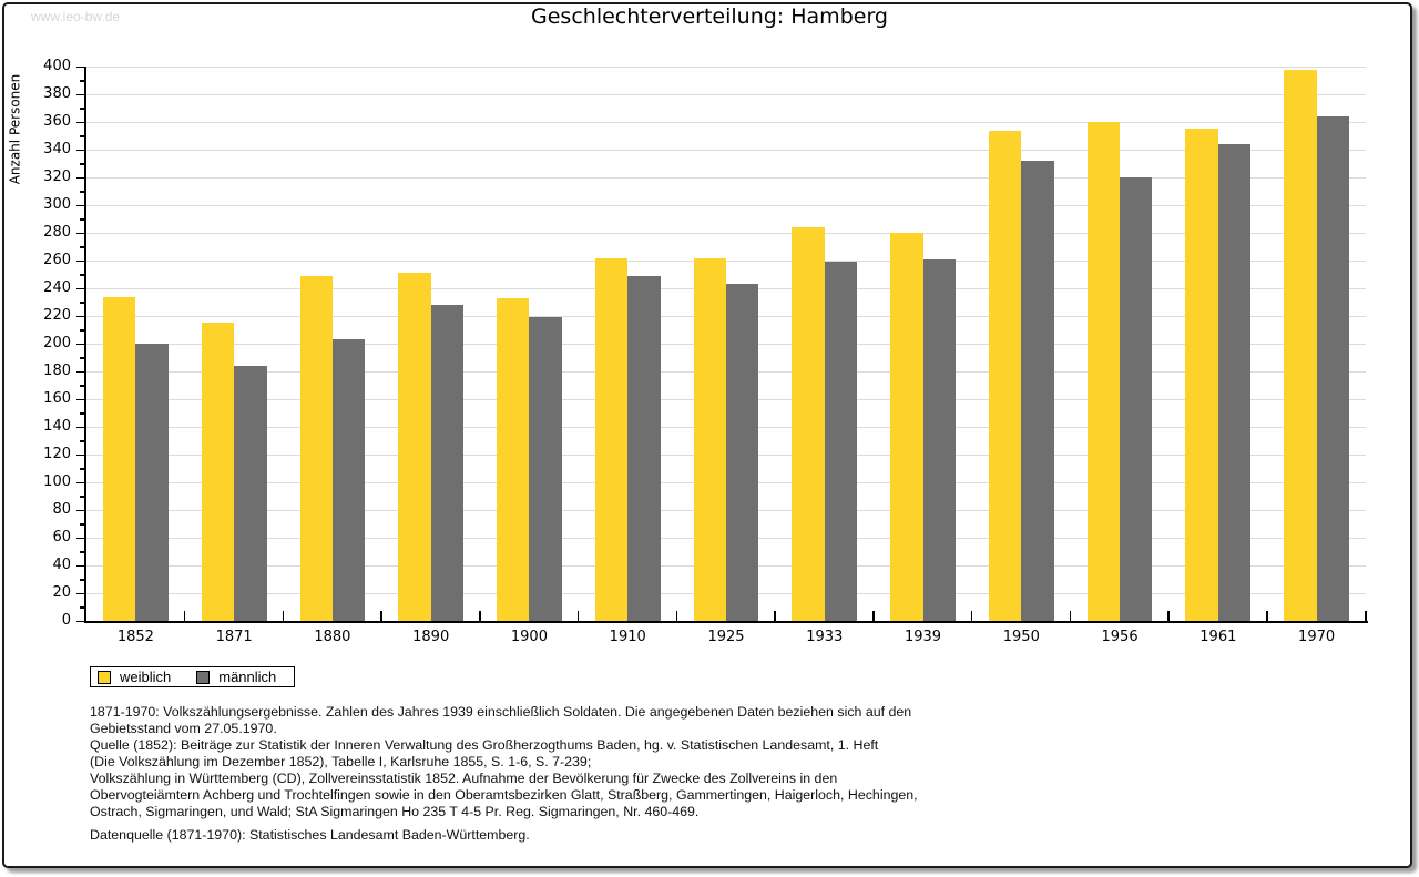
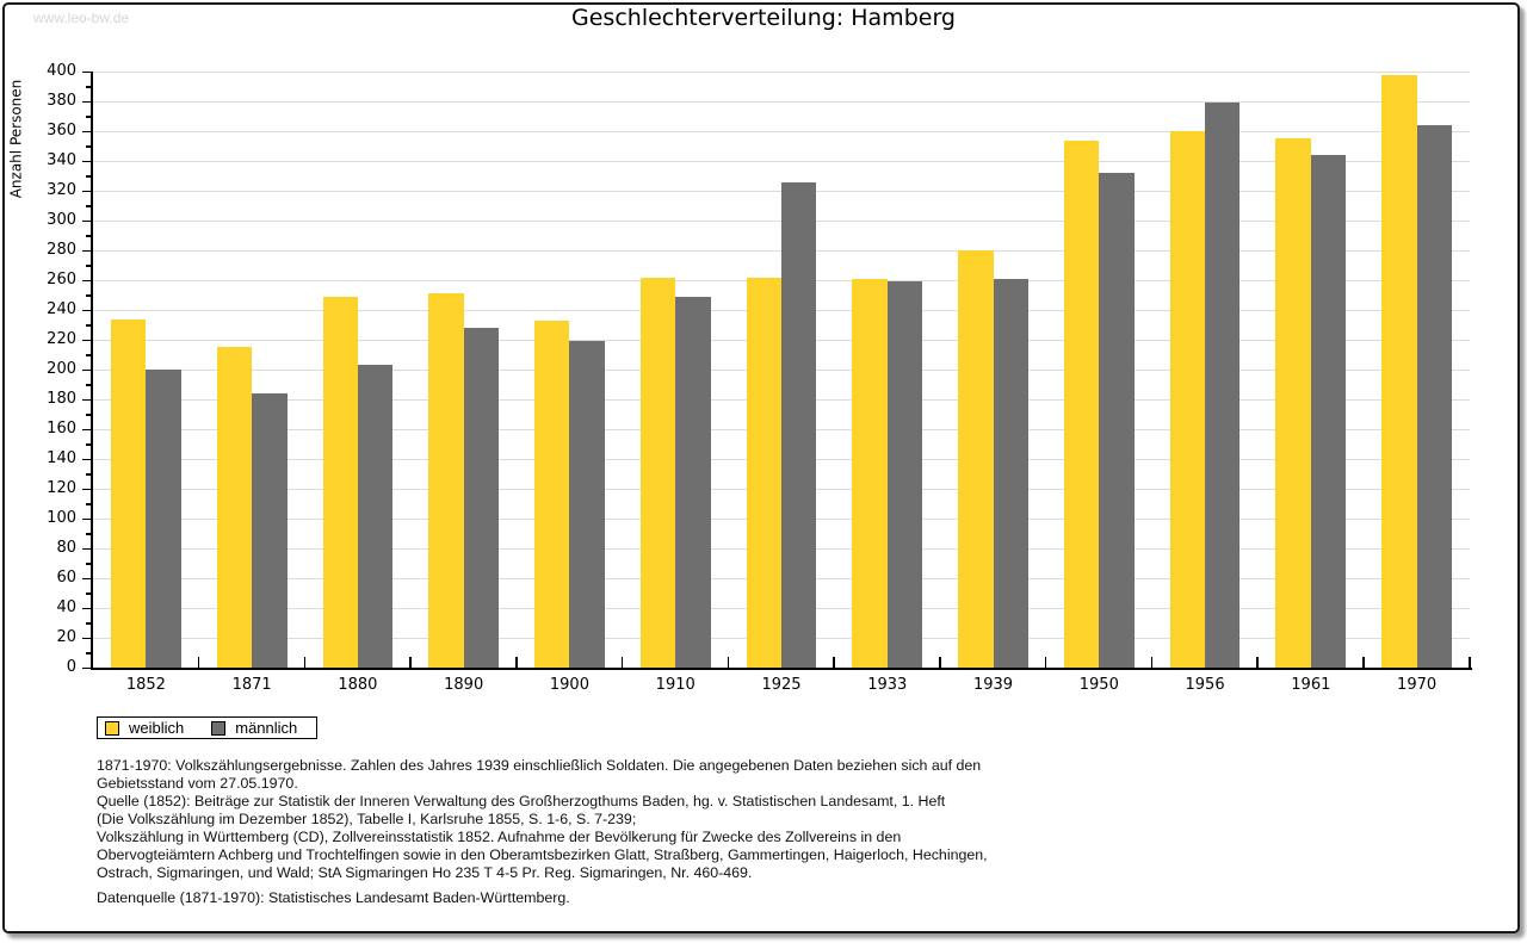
männlich/1925: 243 -> 326
weiblich/1933: 284 -> 261
männlich/1956: 320 -> 379
